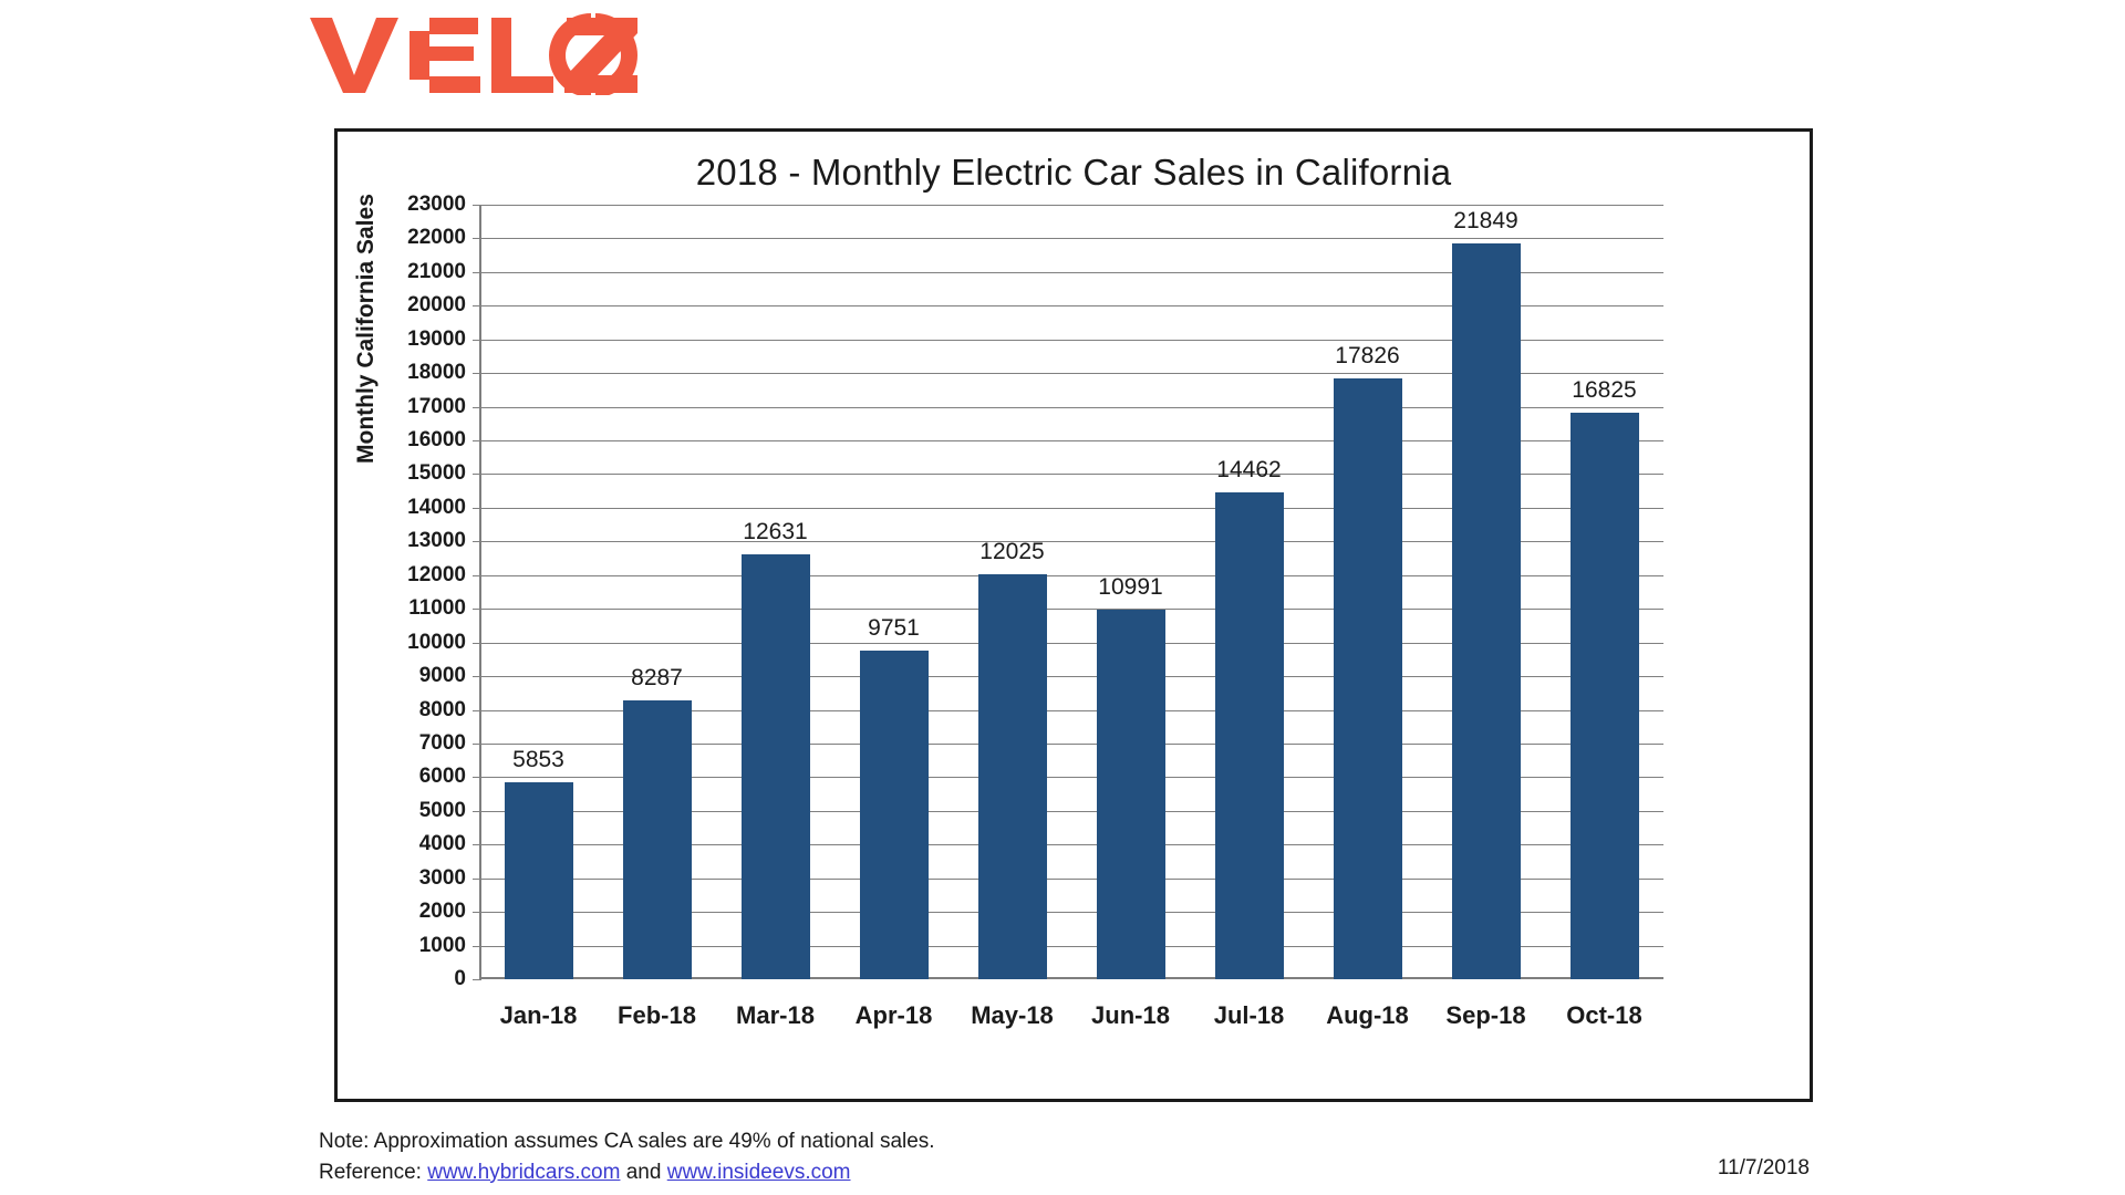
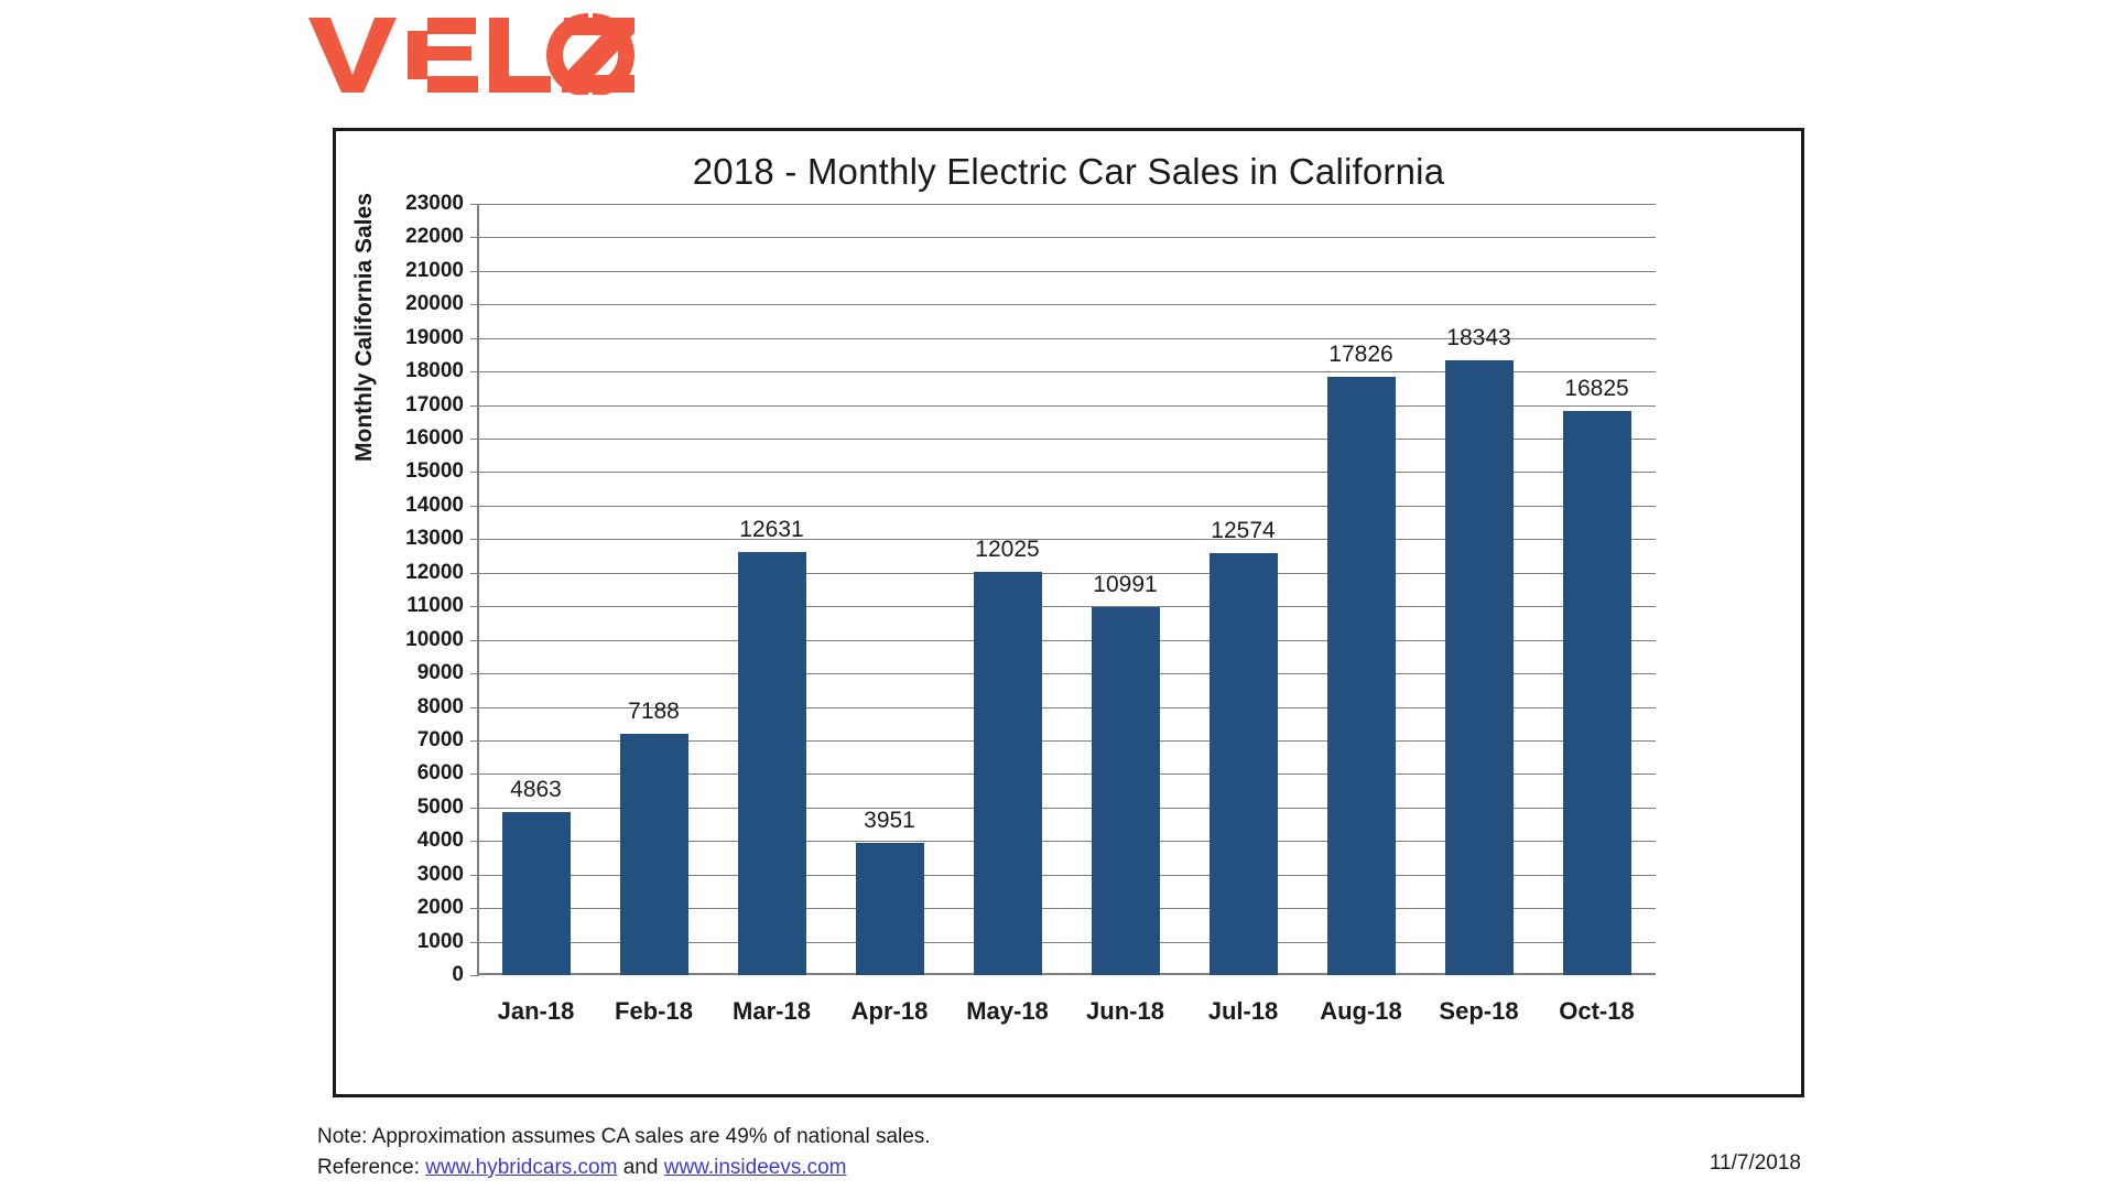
Jan-18: 5853 -> 4863
Feb-18: 8287 -> 7188
Apr-18: 9751 -> 3951
Jul-18: 14462 -> 12574
Sep-18: 21849 -> 18343
